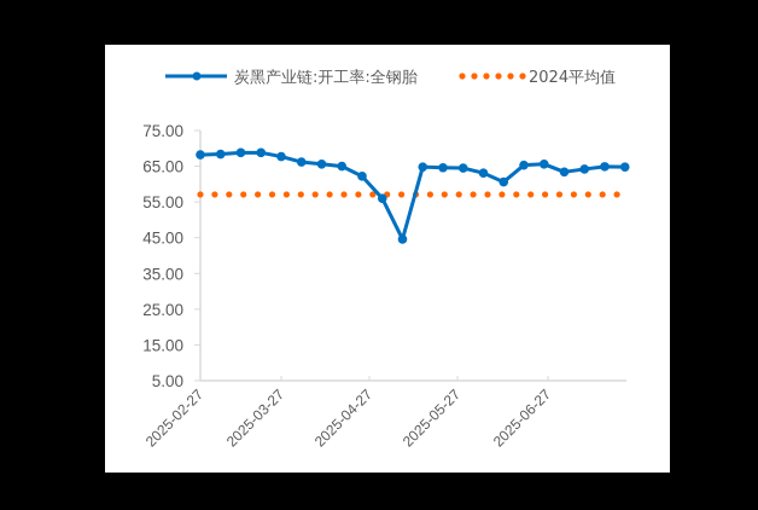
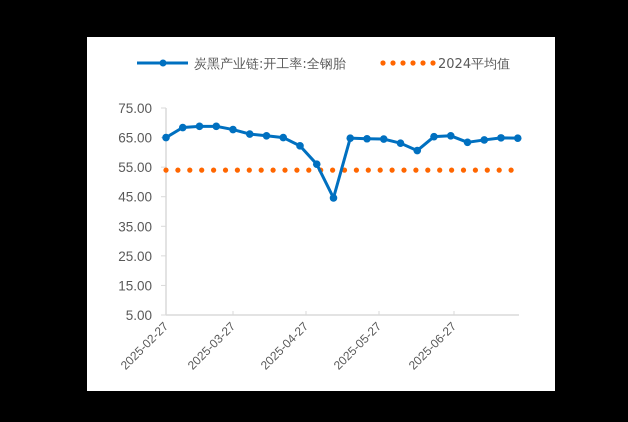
炭黑产业链:开工率:全钢胎/2025-02-27: 68 -> 65
2024平均值/2025-02-27: 57 -> 54
